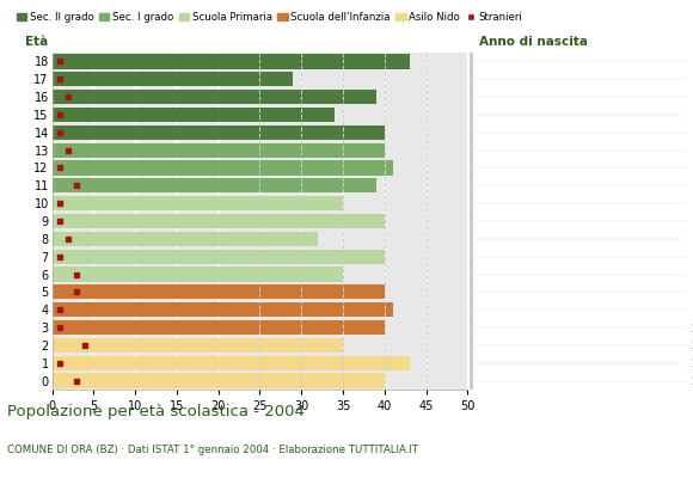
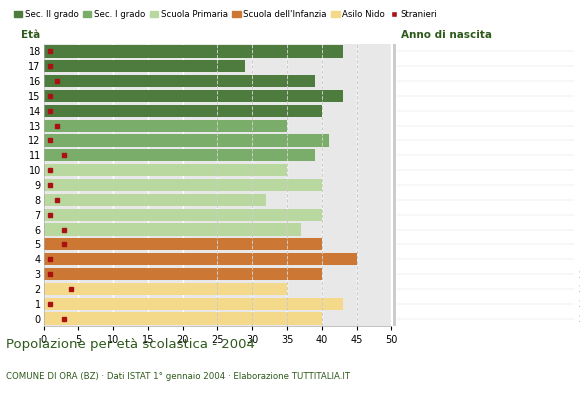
15: 34 -> 43
13: 40 -> 35
6: 35 -> 37
4: 41 -> 45
